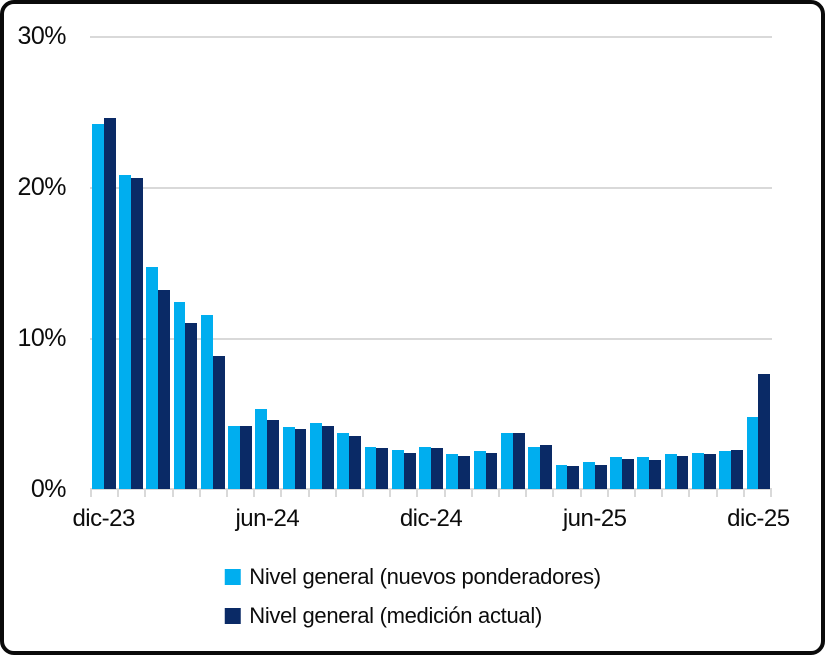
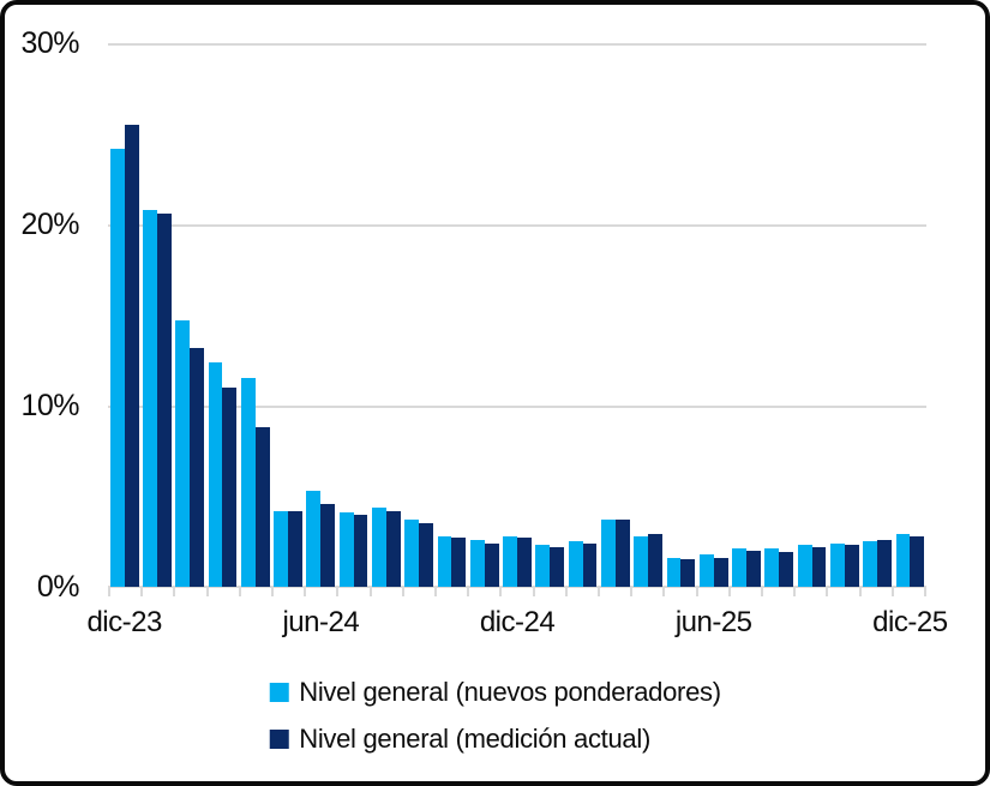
Nivel general (medición actual)/dic-23: 24.6% -> 25.5%
Nivel general (nuevos ponderadores)/dic-25: 4.8% -> 2.9%
Nivel general (medición actual)/dic-25: 7.6% -> 2.8%
